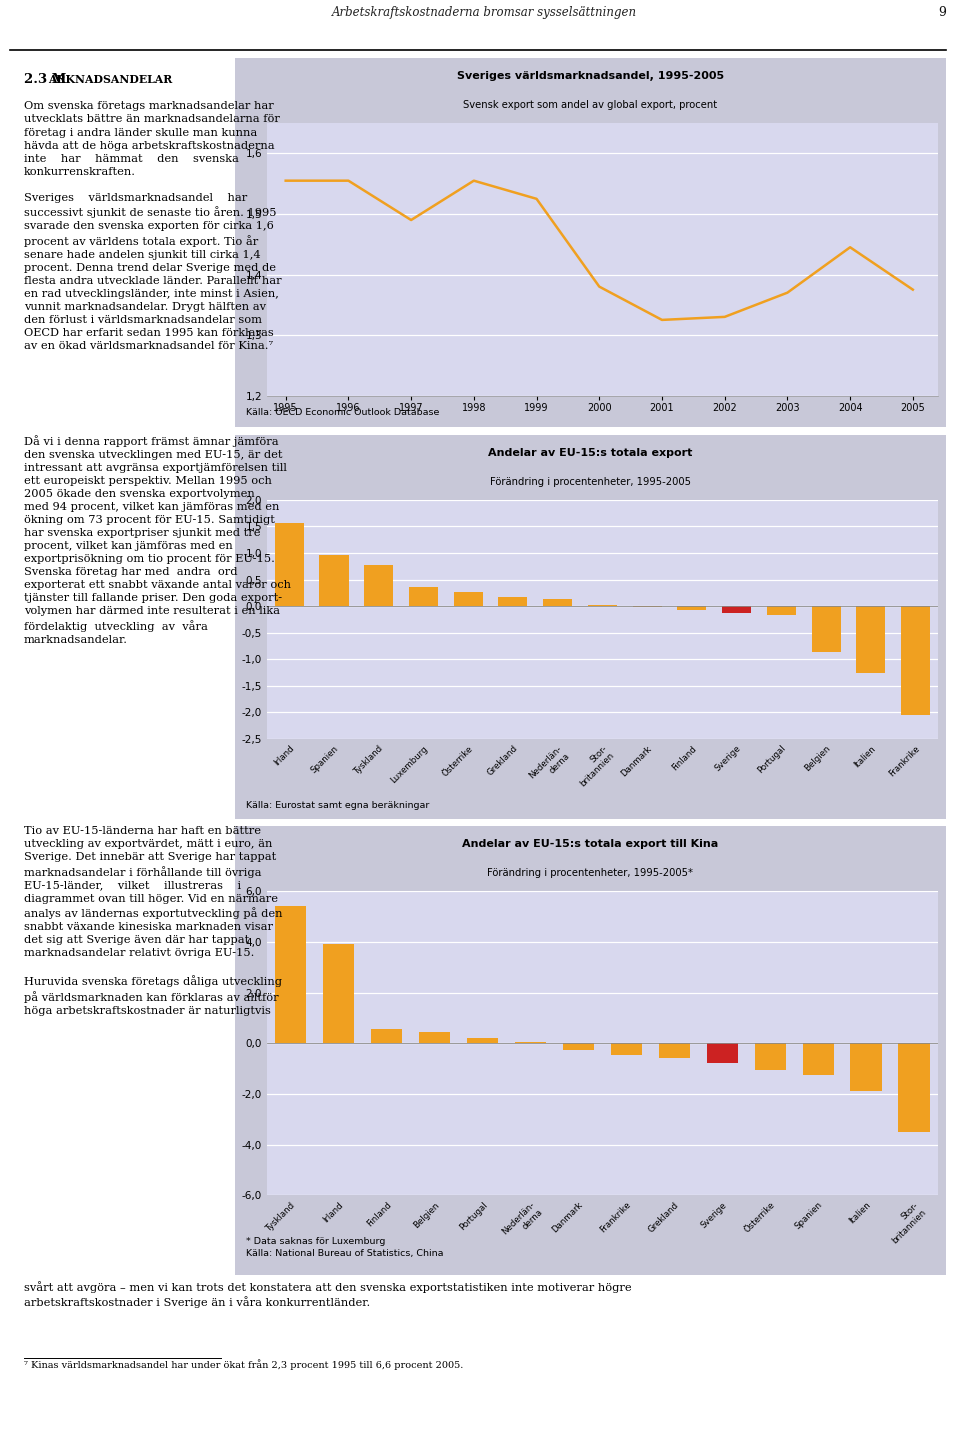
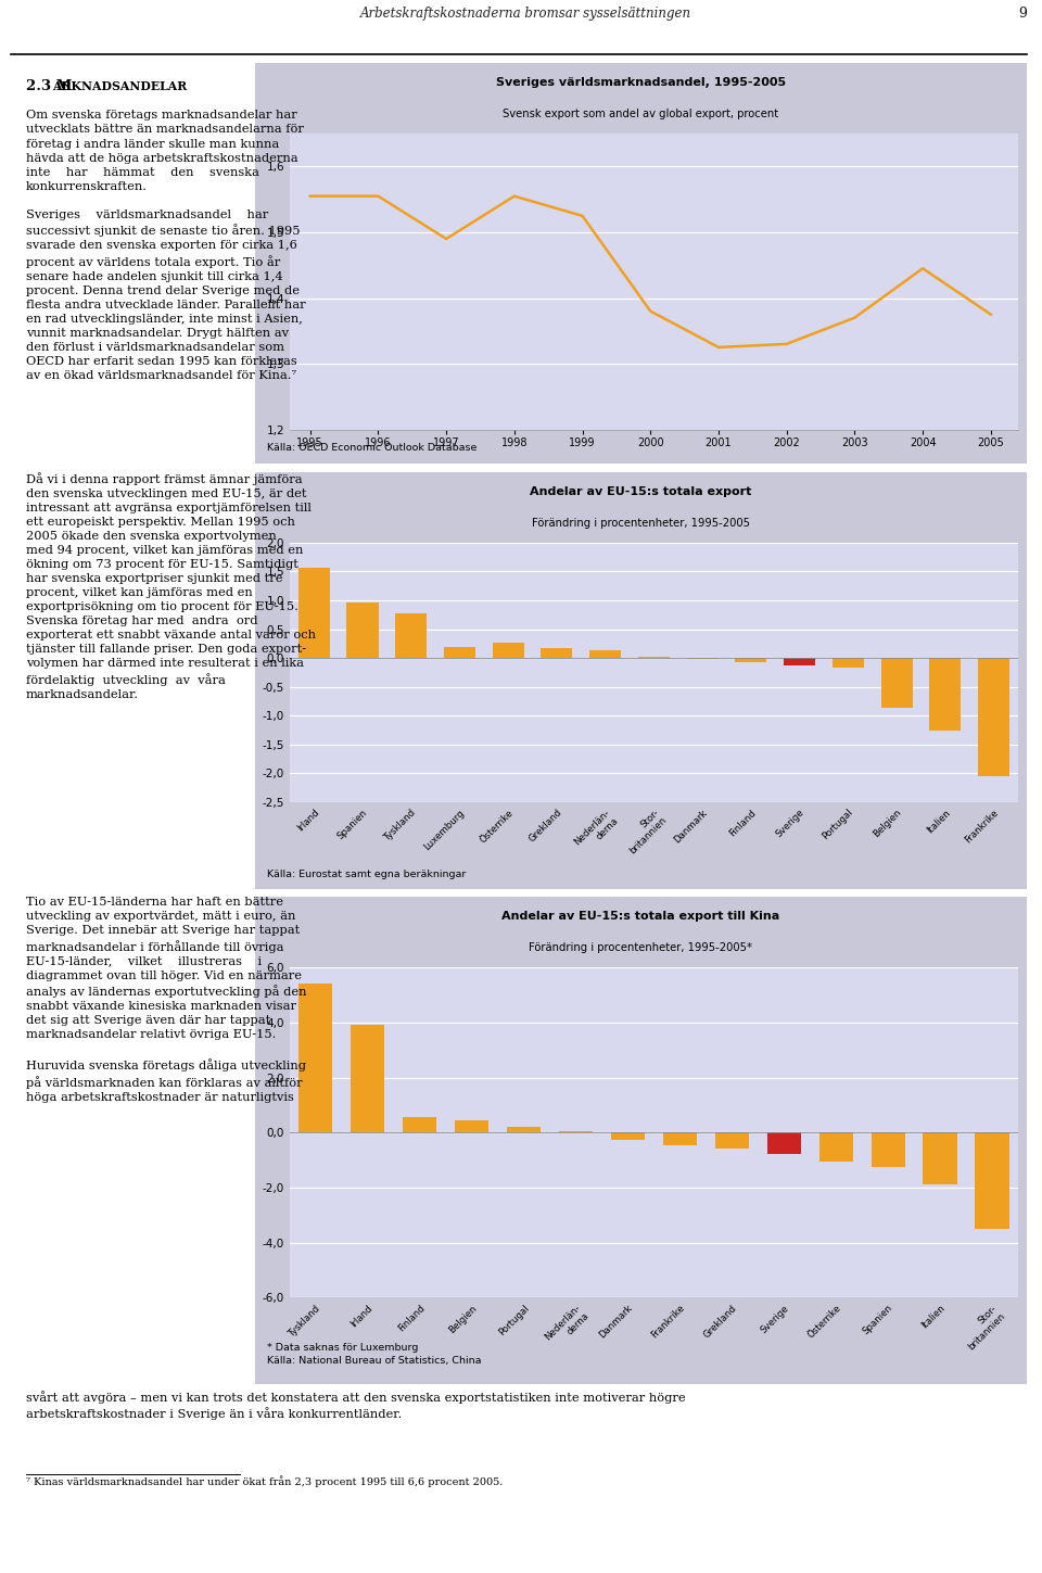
Luxemburg: 0,36 -> 0,20
